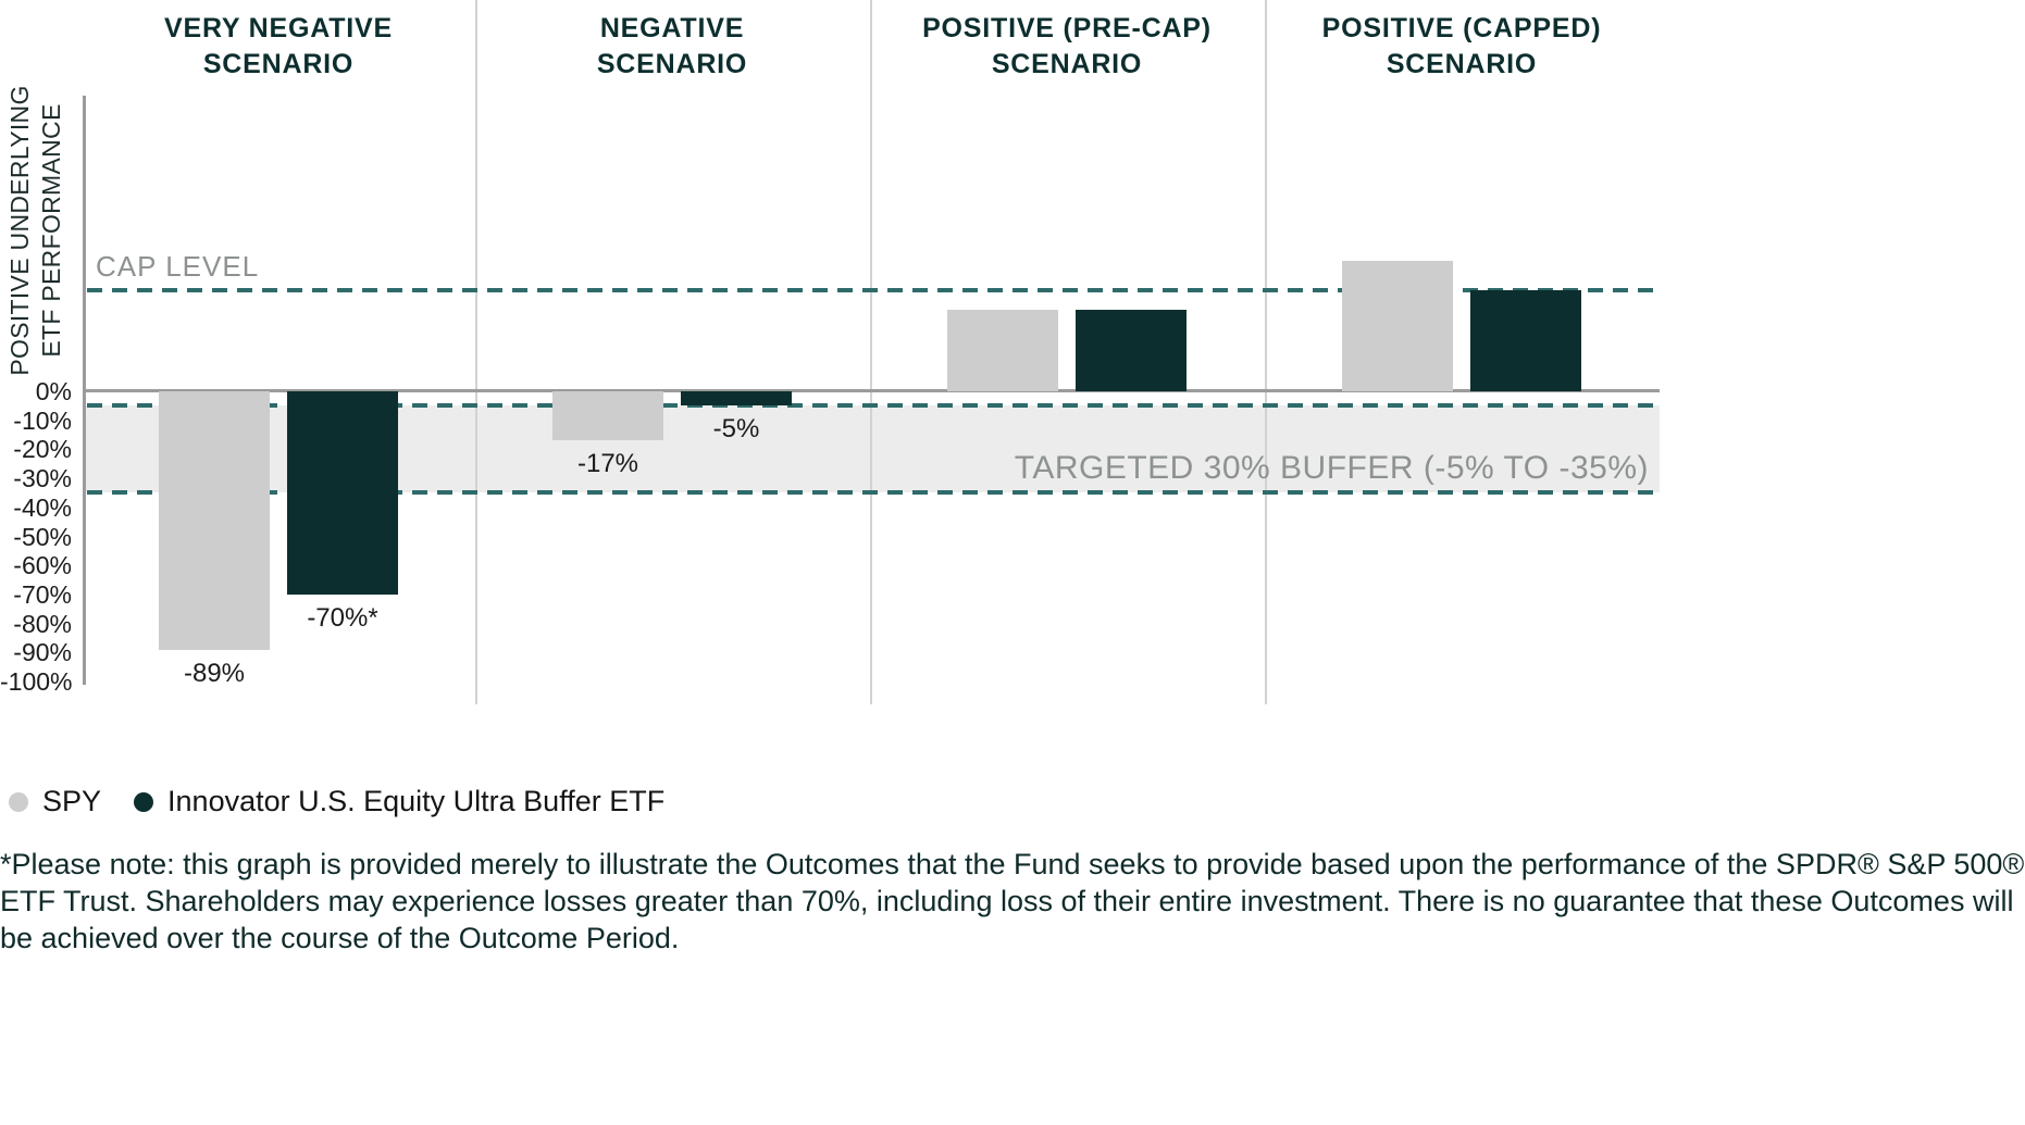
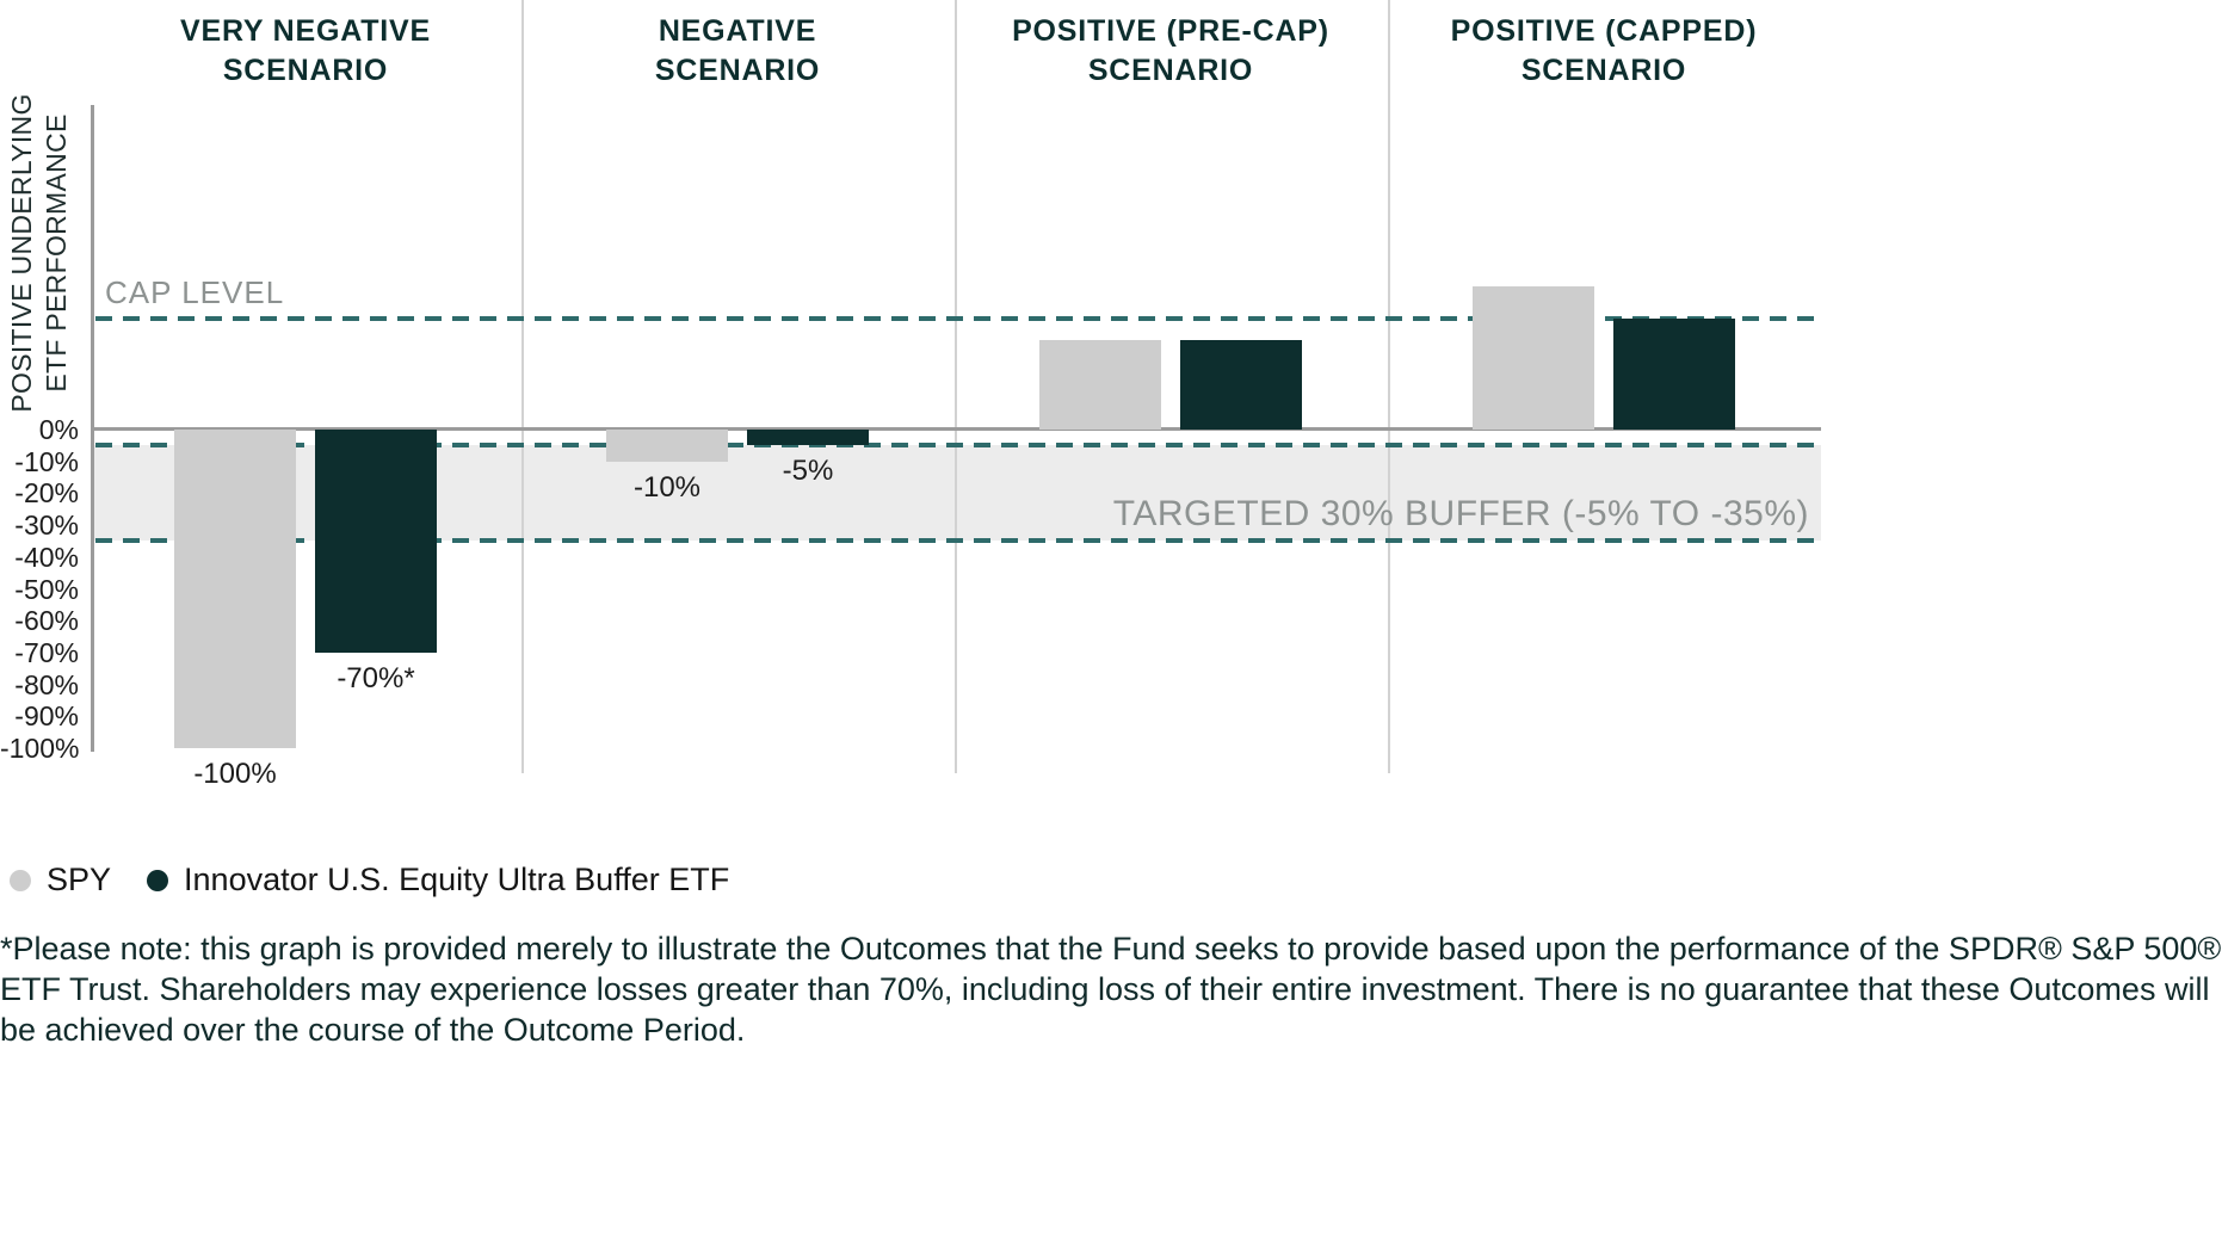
SPY/VERY NEGATIVE SCENARIO: -89% -> -100%
SPY/NEGATIVE SCENARIO: -17% -> -10%
